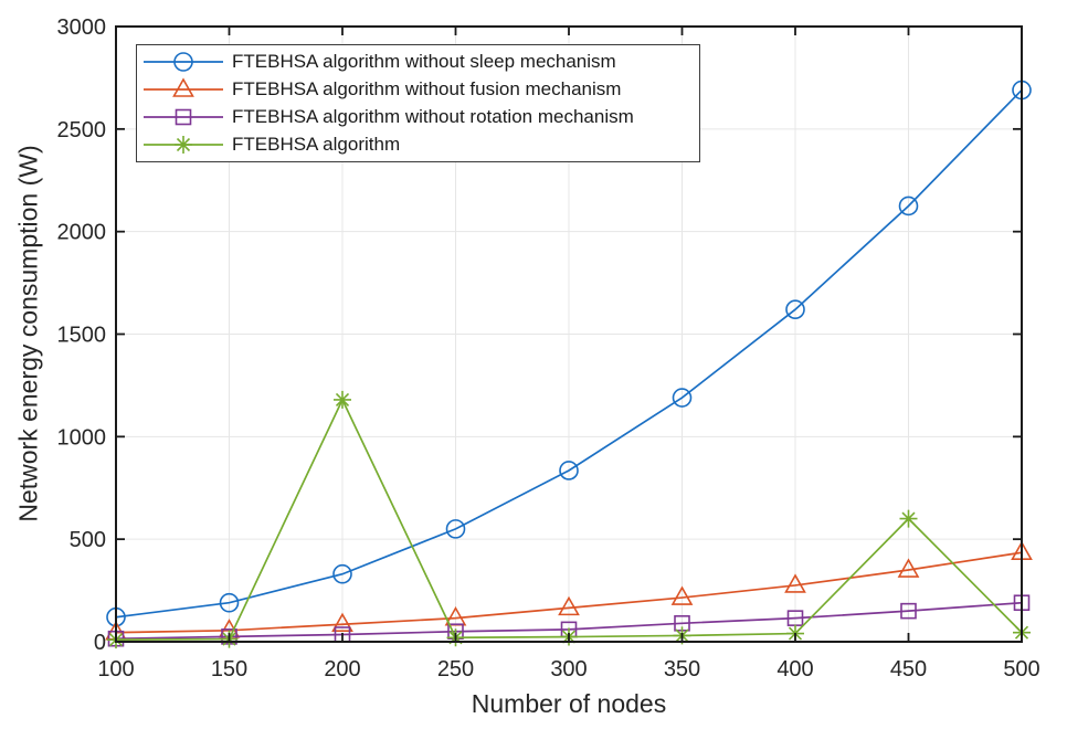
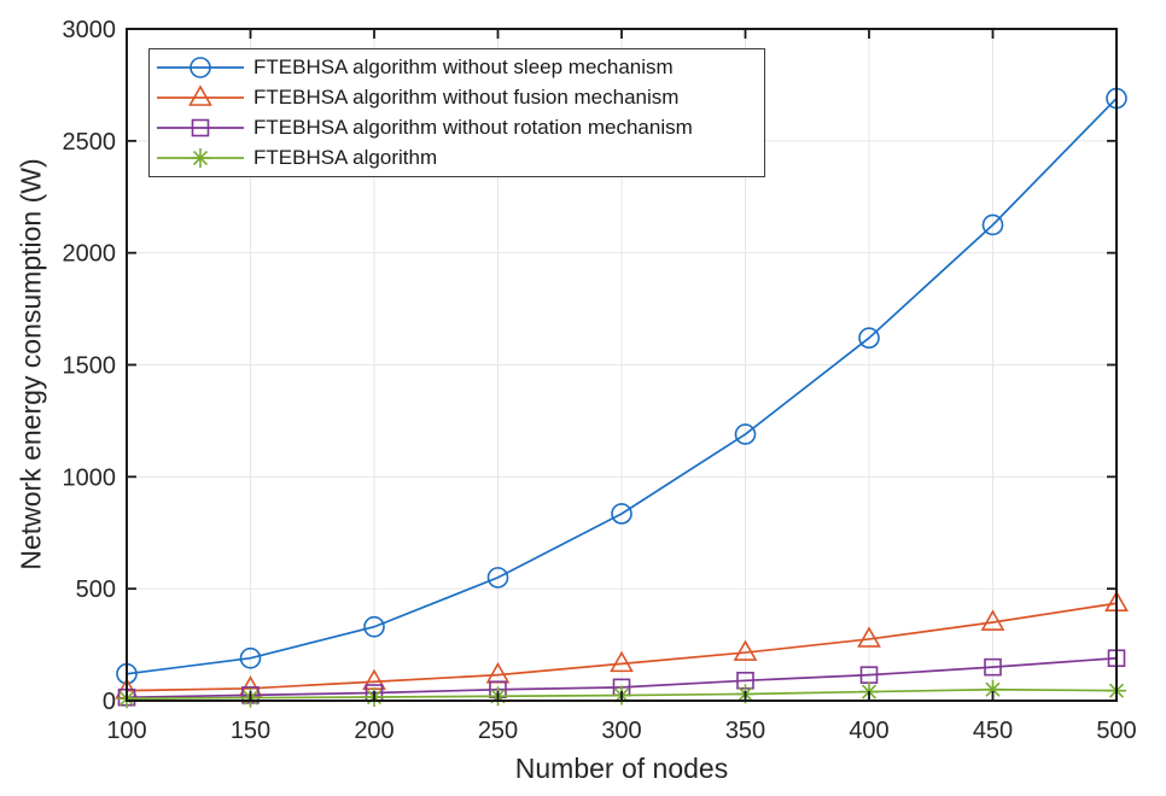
FTEBHSA algorithm/200: 1180 -> 20
FTEBHSA algorithm/450: 600 -> 50
